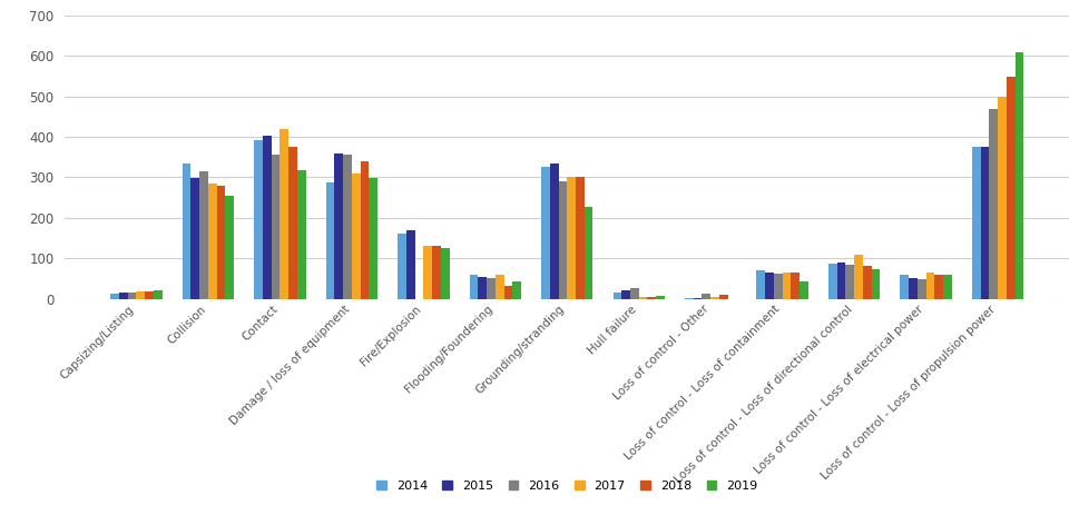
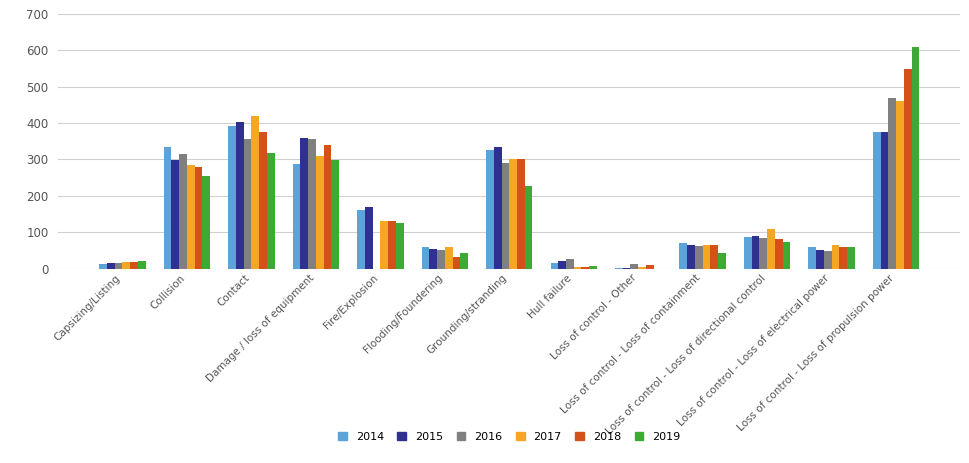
2017/Loss of control - Loss of propulsion power: 500 -> 460
